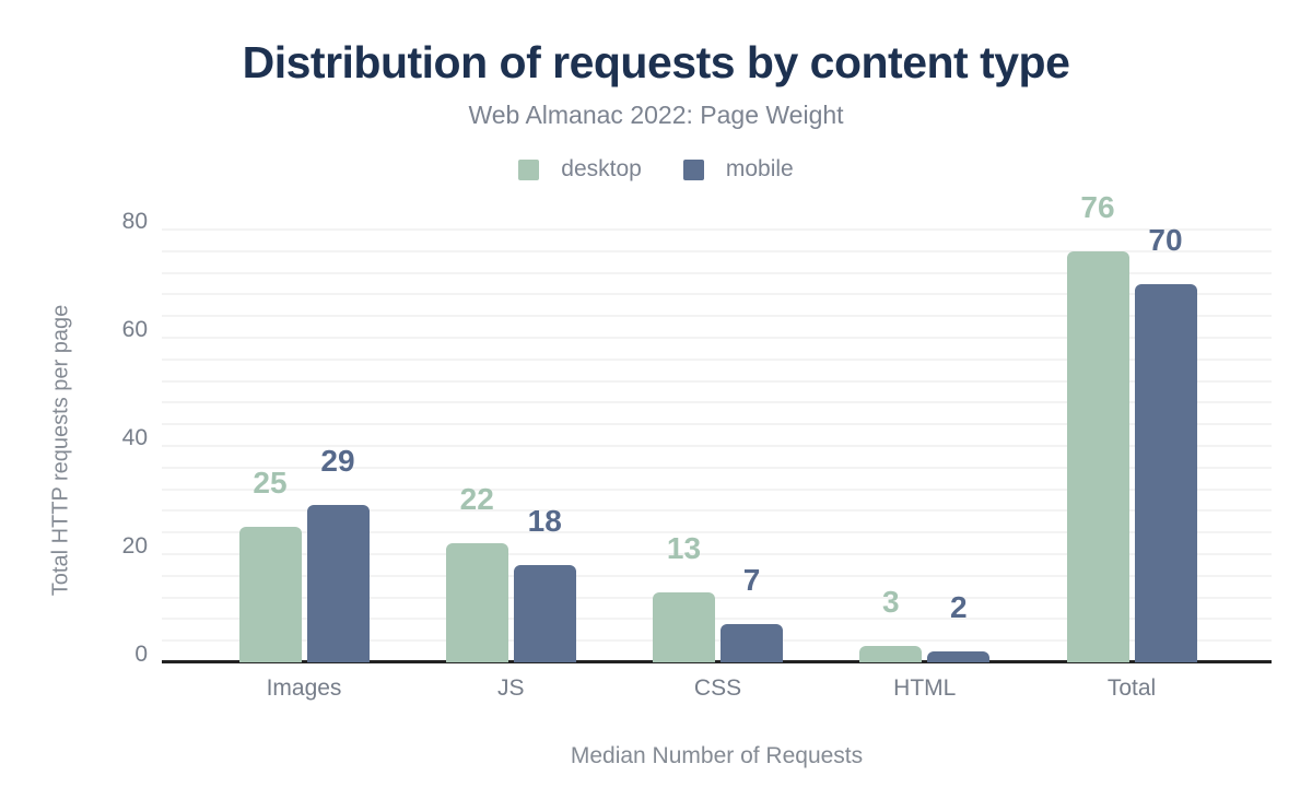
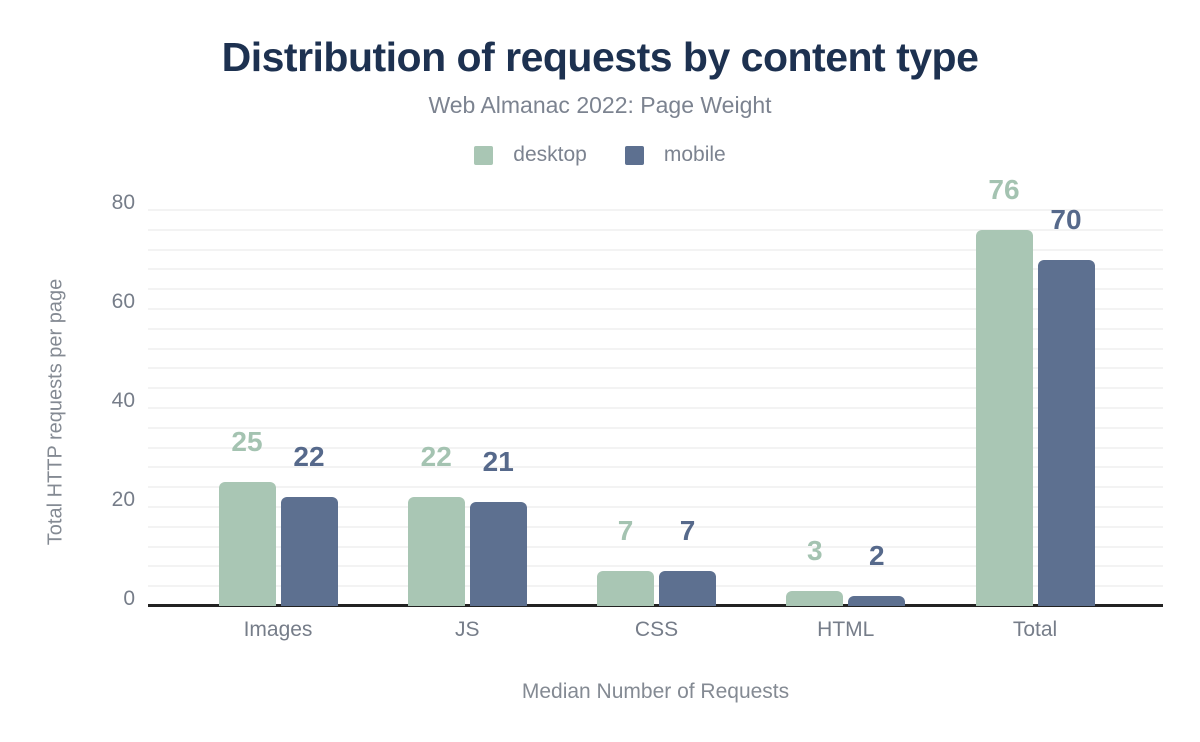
mobile/Images: 29 -> 22
mobile/JS: 18 -> 21
desktop/CSS: 13 -> 7
